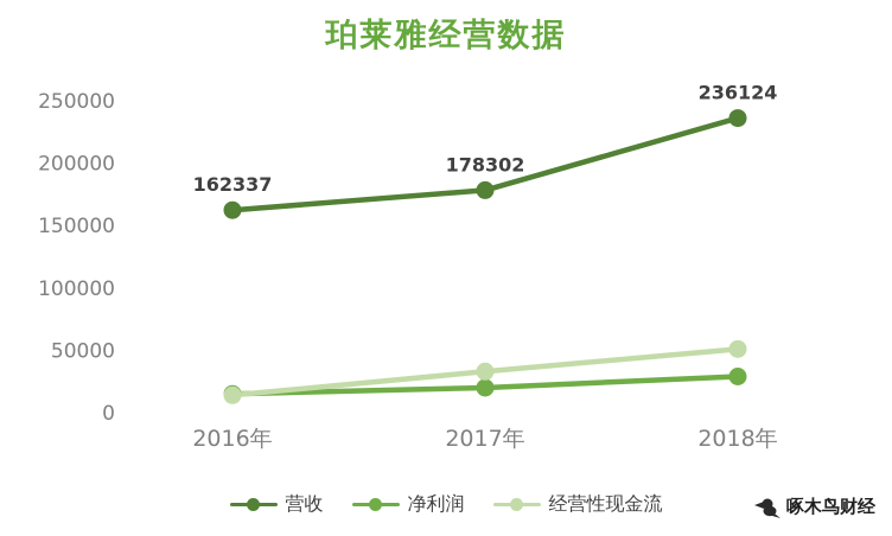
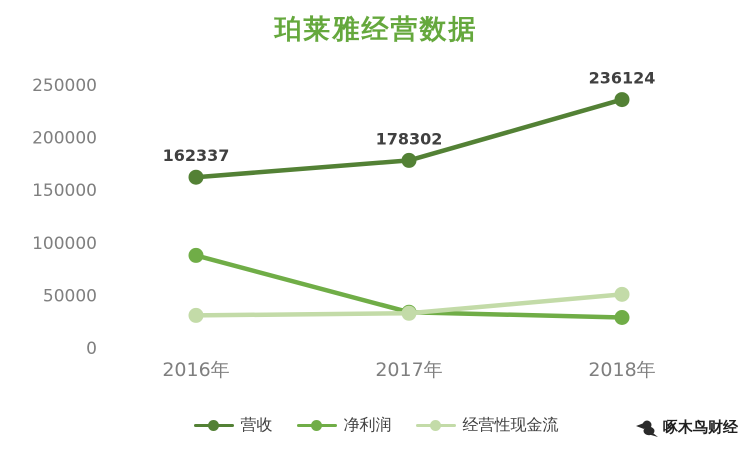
净利润/2016年: 15000 -> 88000
经营性现金流/2016年: 14000 -> 31000
净利润/2017年: 20000 -> 34000
